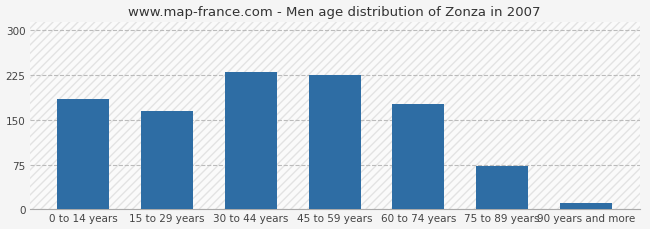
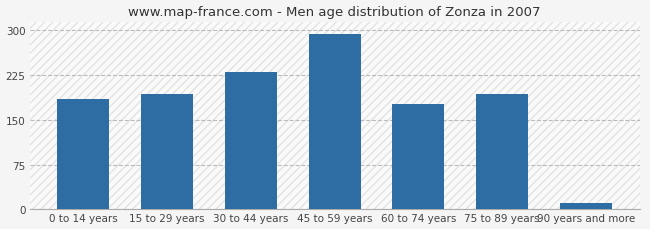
15 to 29 years: 165 -> 194
45 to 59 years: 225 -> 294
75 to 89 years: 72 -> 194
